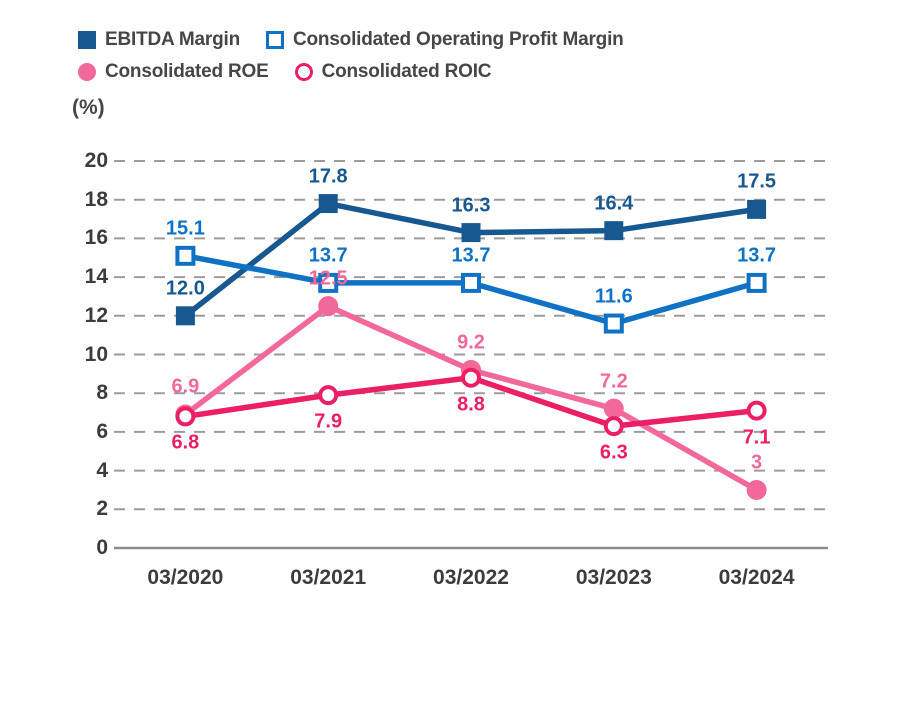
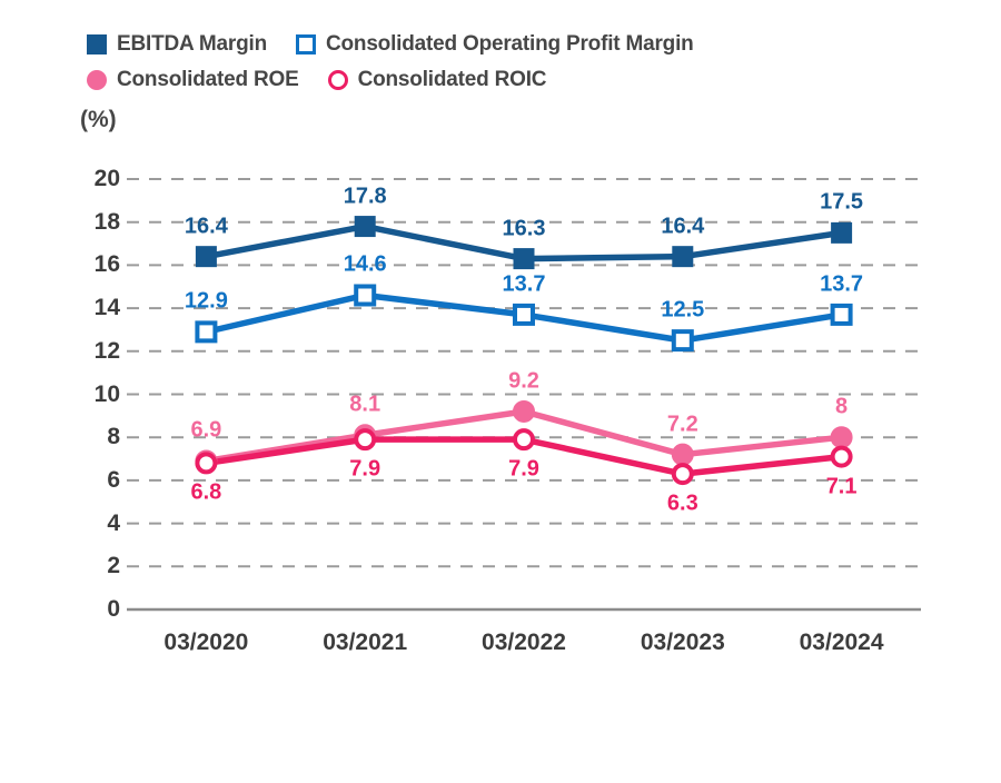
EBITDA Margin/03/2020: 12.0 -> 16.4
Consolidated Operating Profit Margin/03/2020: 15.1 -> 12.9
Consolidated Operating Profit Margin/03/2021: 13.7 -> 14.6
Consolidated ROE/03/2021: 12.5 -> 8.1
Consolidated ROIC/03/2022: 8.8 -> 7.9
Consolidated Operating Profit Margin/03/2023: 11.6 -> 12.5
Consolidated ROE/03/2024: 3 -> 8
